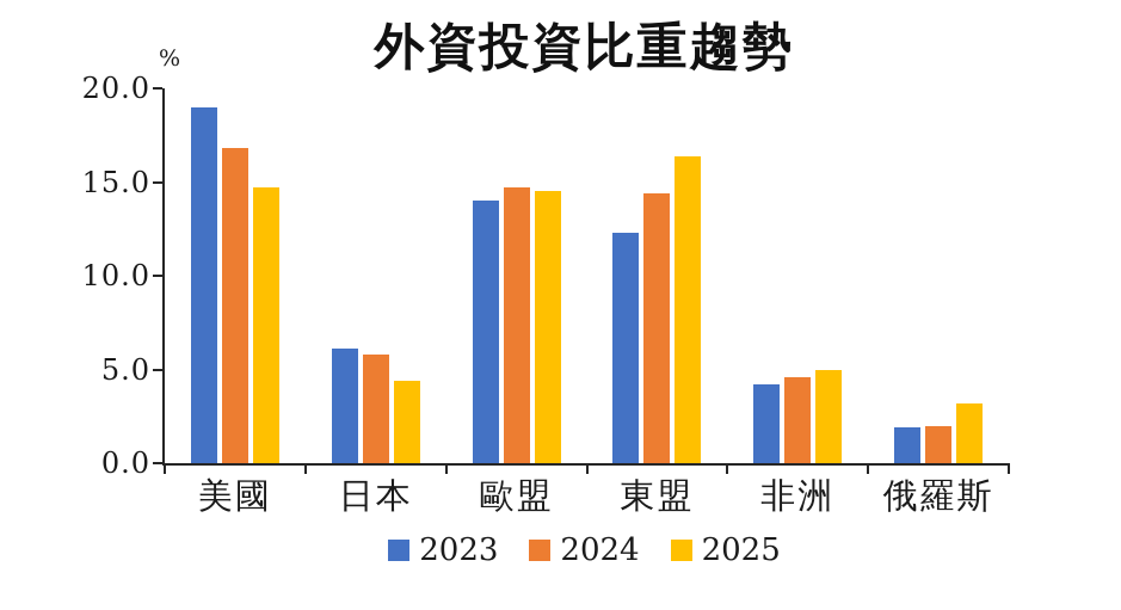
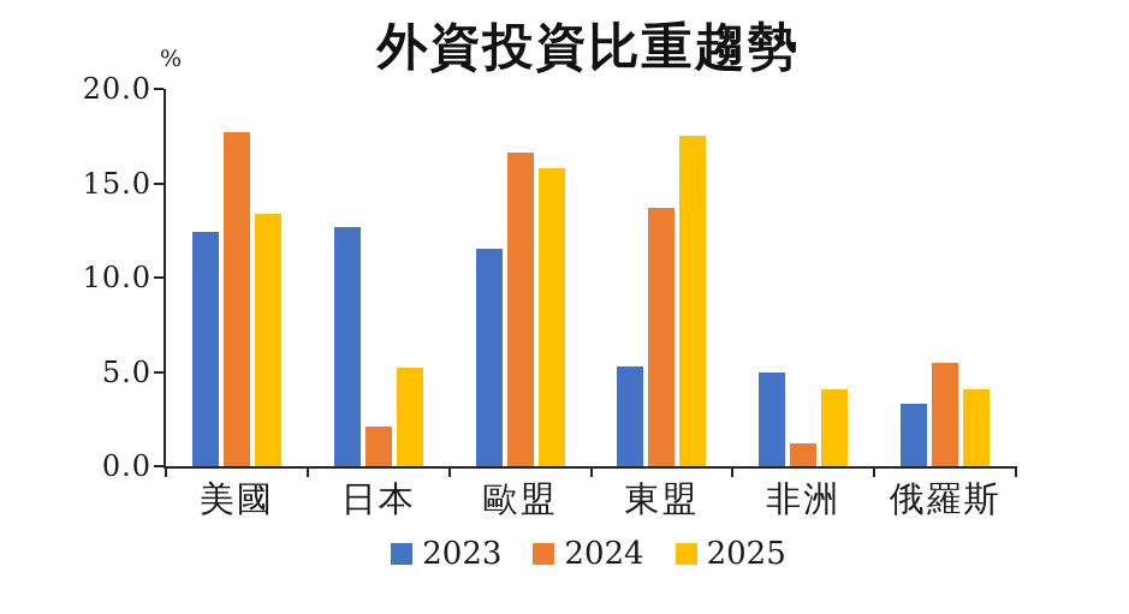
2023/美國: 19.0 -> 12.4
2024/美國: 16.8 -> 17.7
2025/美國: 14.7 -> 13.4
2023/日本: 6.1 -> 12.7
2024/日本: 5.8 -> 2.1
2025/日本: 4.4 -> 5.2
2023/歐盟: 14.0 -> 11.5
2024/歐盟: 14.7 -> 16.6
2025/歐盟: 14.5 -> 15.8
2023/東盟: 12.3 -> 5.3
2024/東盟: 14.4 -> 13.7
2025/東盟: 16.4 -> 17.5
2023/非洲: 4.2 -> 5.0
2024/非洲: 4.6 -> 1.2
2025/非洲: 5.0 -> 4.1
2023/俄羅斯: 1.9 -> 3.3
2024/俄羅斯: 2.0 -> 5.5
2025/俄羅斯: 3.2 -> 4.1
